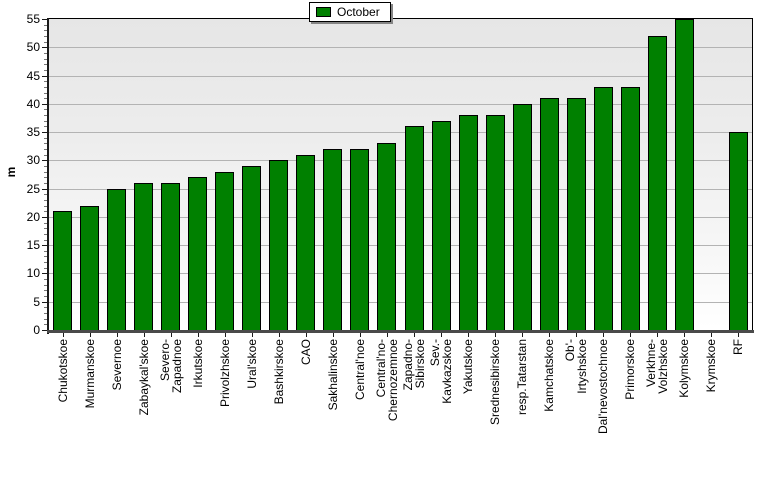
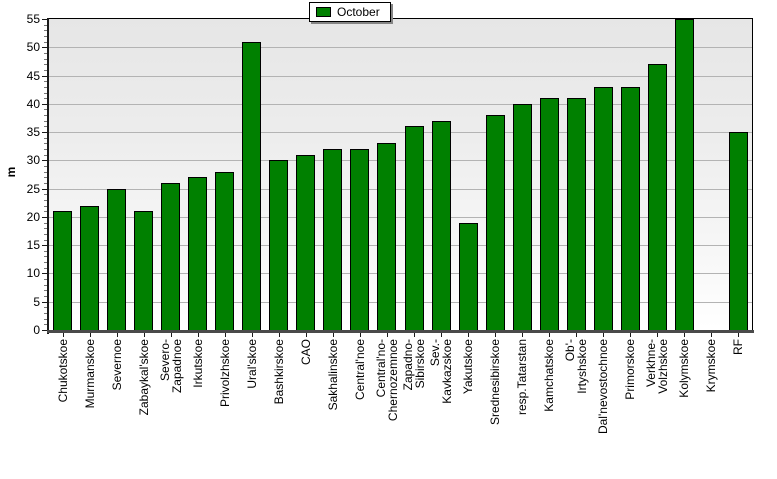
Zabaykal'skoe: 26 -> 21
Ural'skoe: 29 -> 51
Yakutskoe: 38 -> 19
Verkhne- Volzhskoe: 52 -> 47
